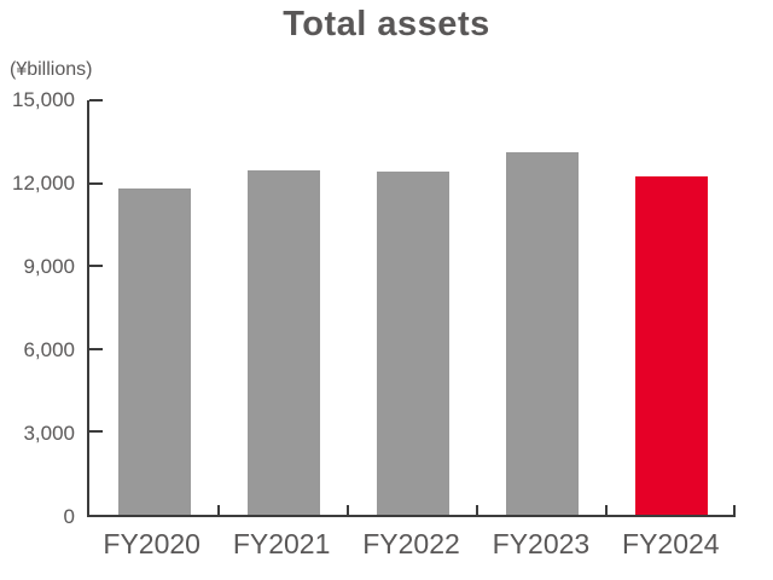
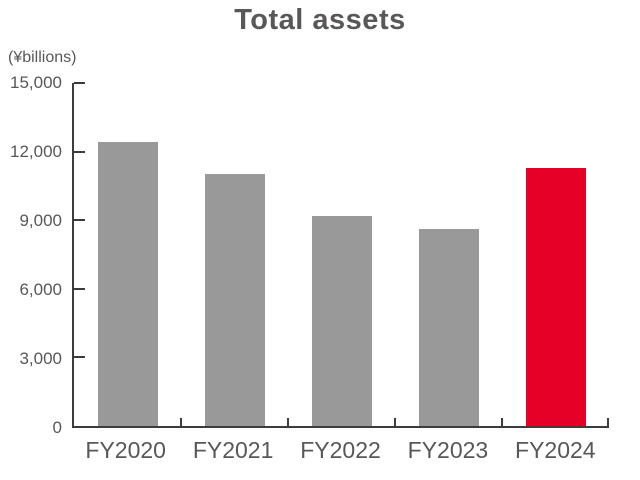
FY2020: 11800 -> 12400
FY2021: 12400 -> 11000
FY2022: 12400 -> 9200
FY2023: 13100 -> 8600
FY2024: 12200 -> 11300
